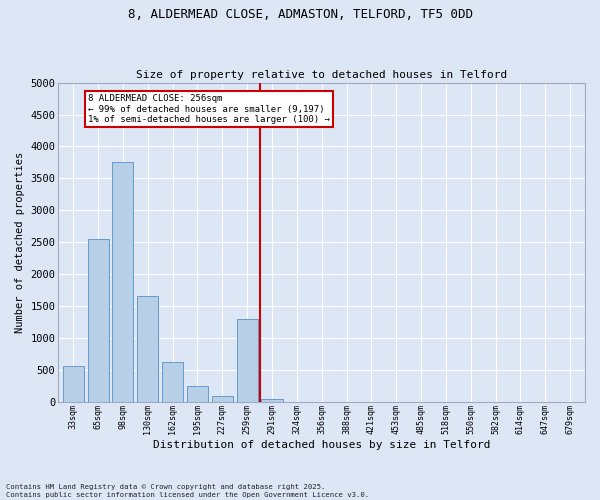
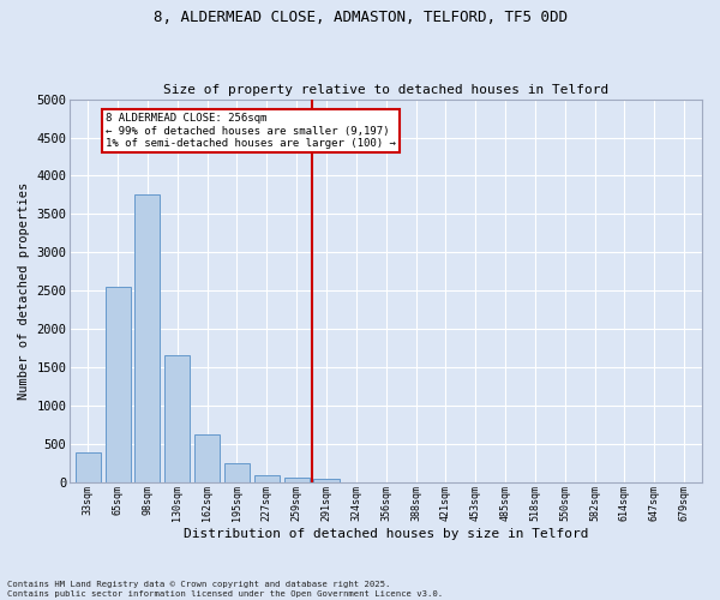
33sqm: 560 -> 380
259sqm: 1300 -> 50
